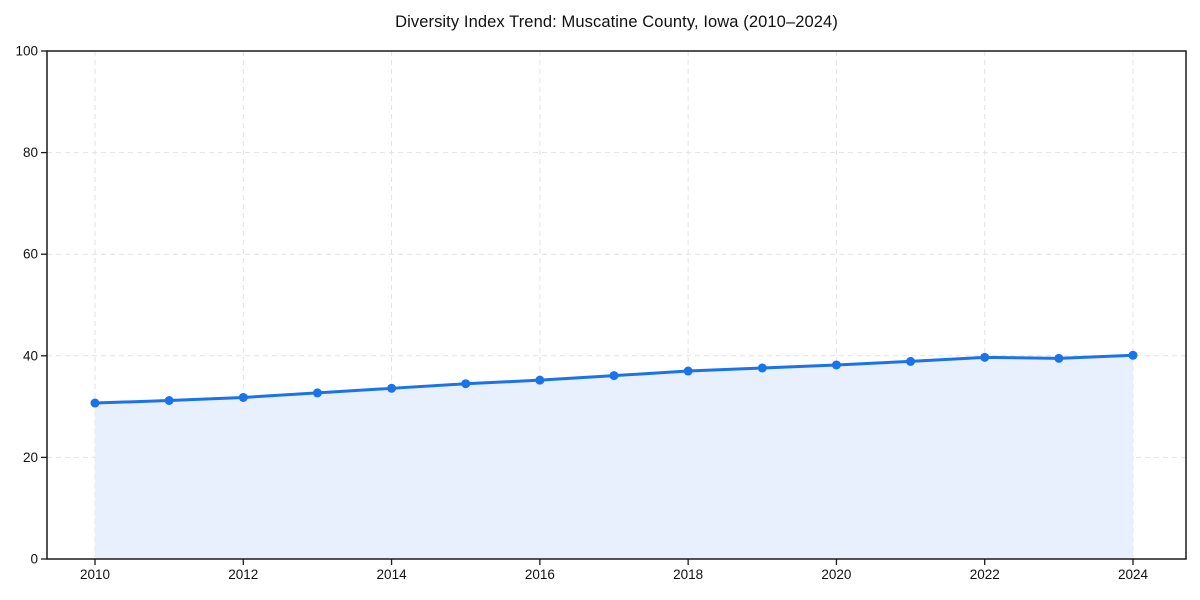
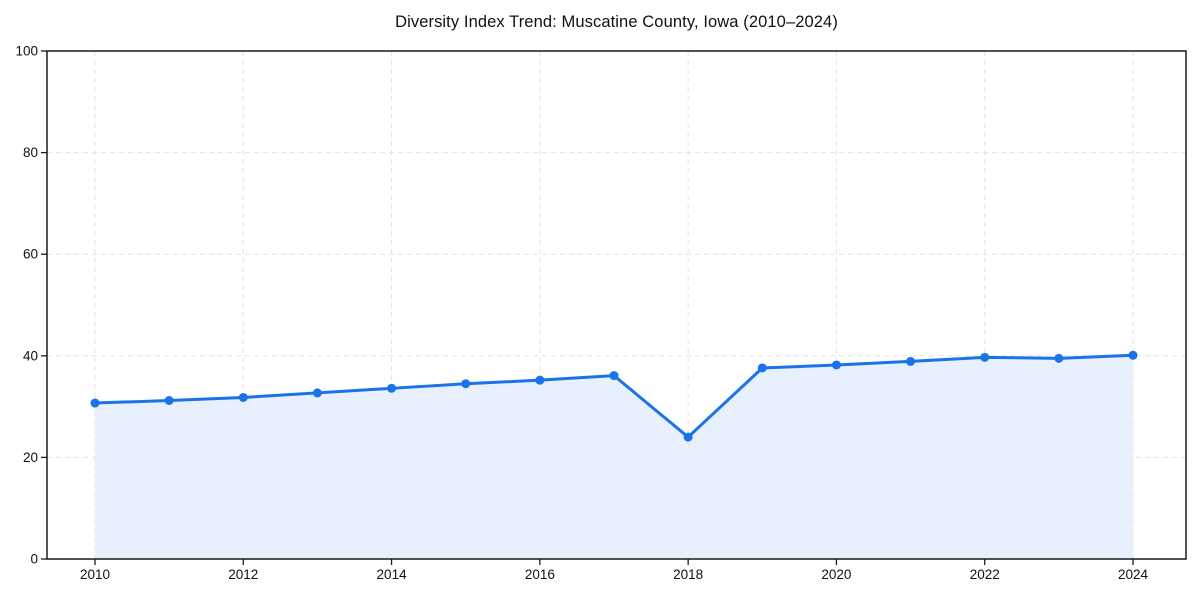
2018: 37 -> 24
